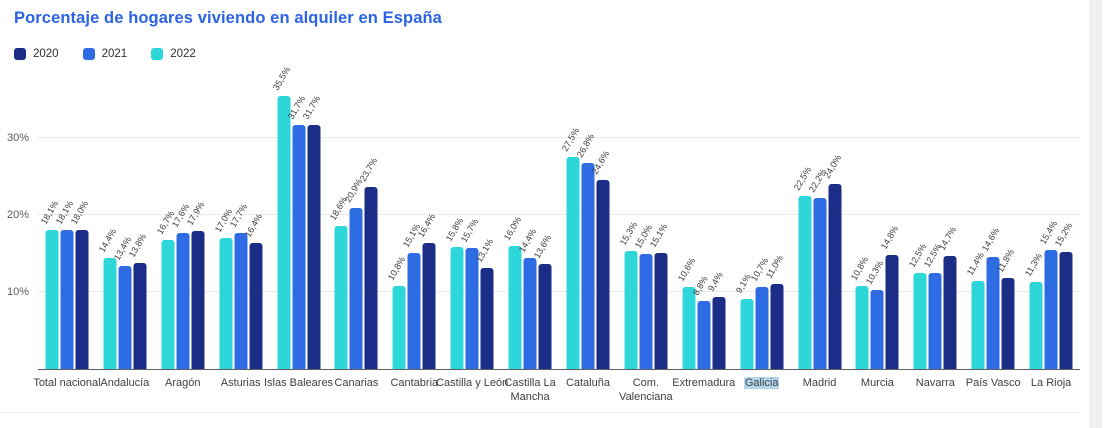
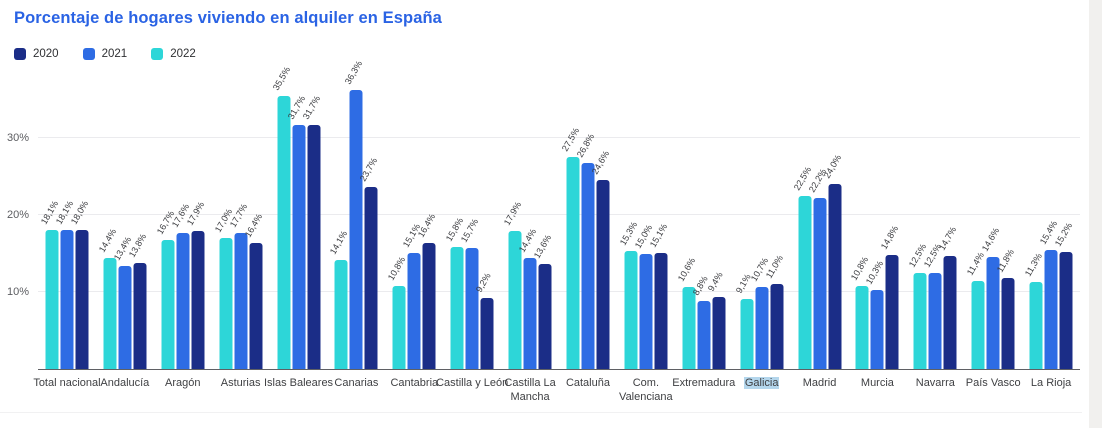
2021/Canarias: 20,9% -> 36,3%
2022/Canarias: 18,6% -> 14,1%
2020/Castilla y León: 13,1% -> 9,2%
2022/Castilla La Mancha: 16,0% -> 17,9%
